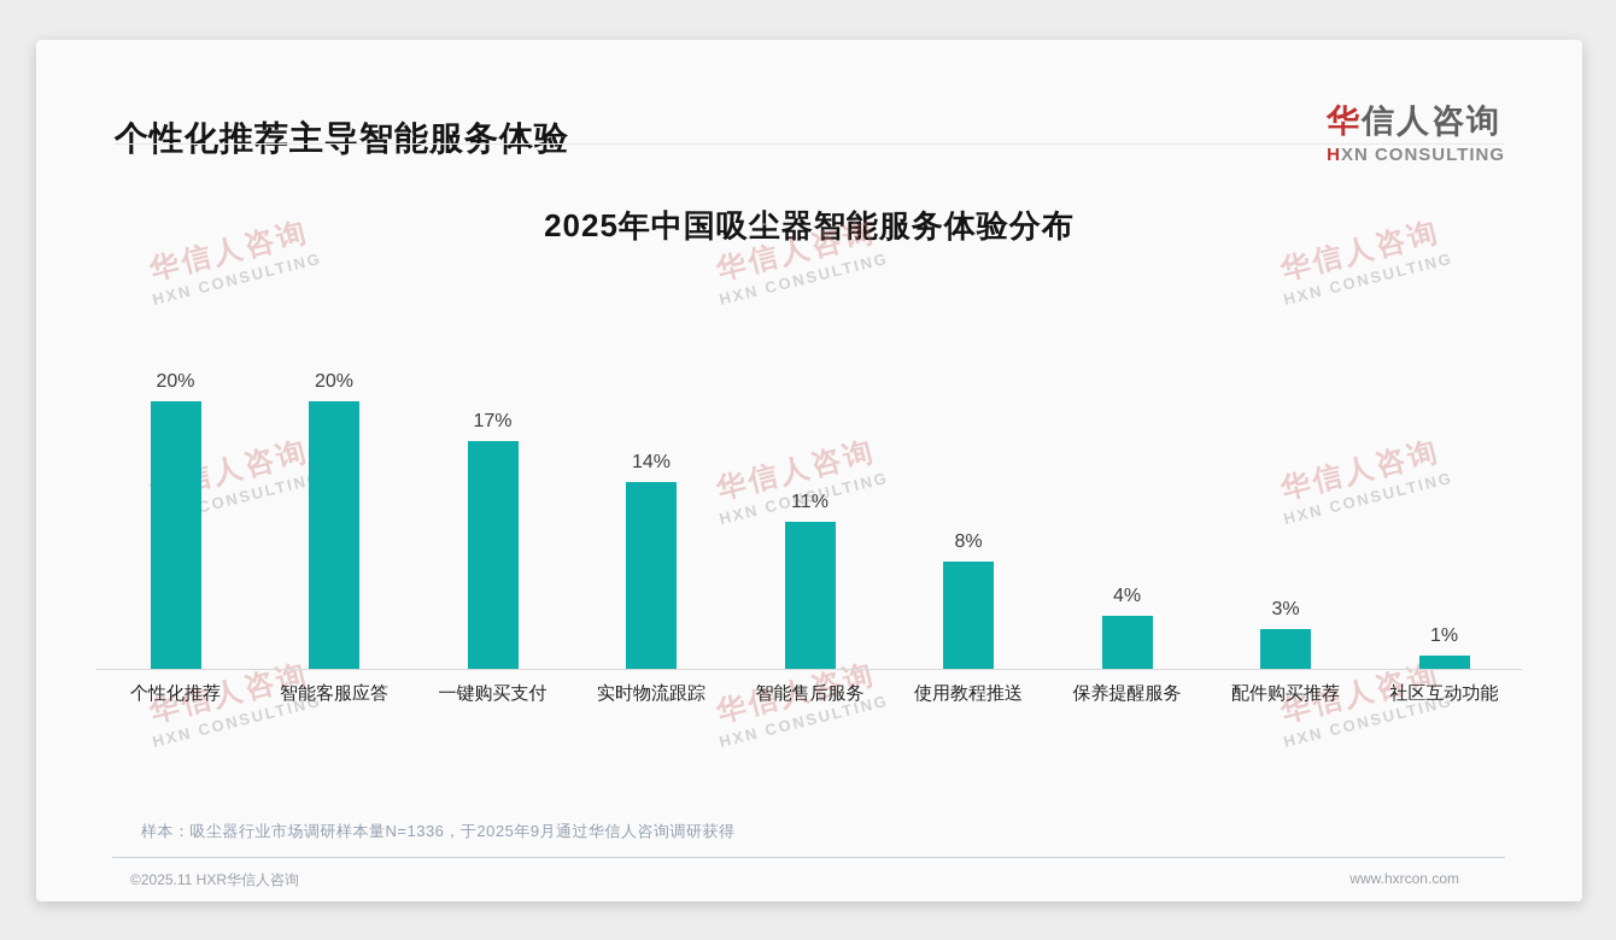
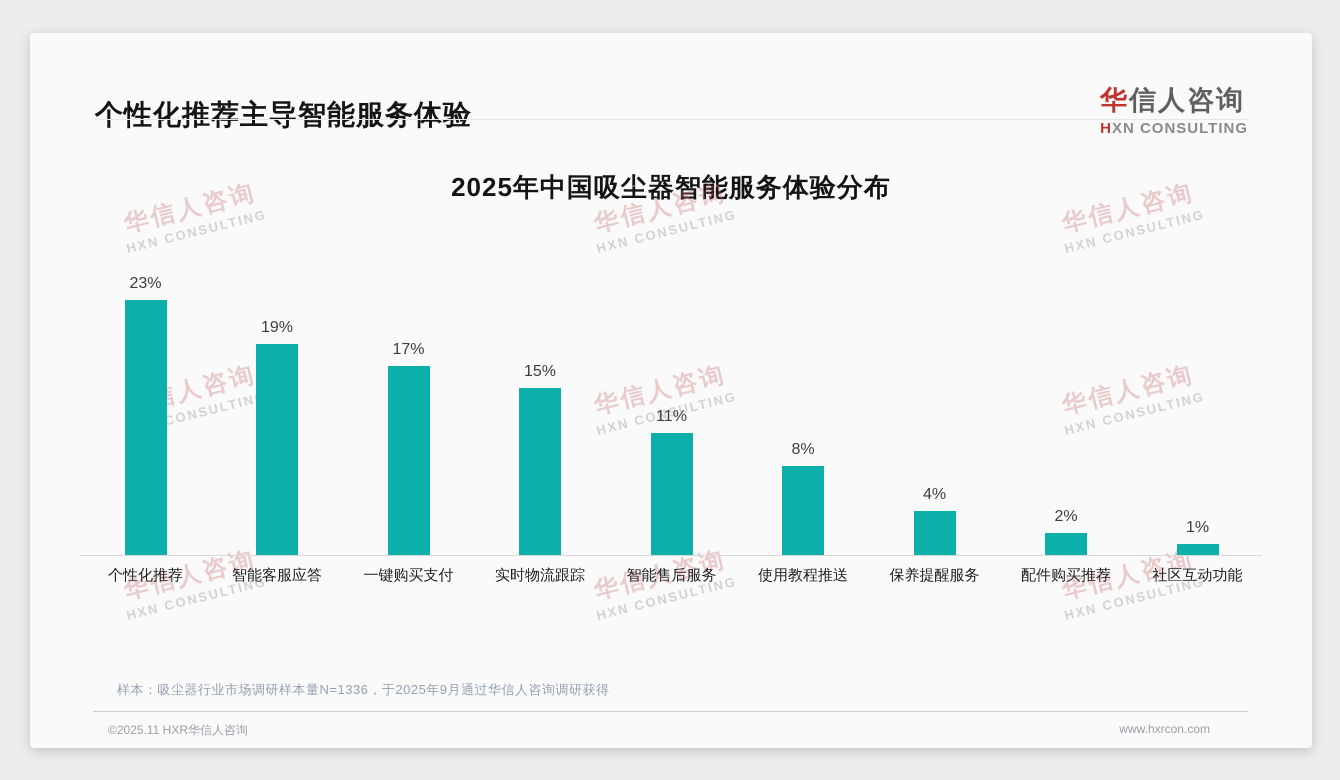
个性化推荐: 20% -> 23%
智能客服应答: 20% -> 19%
实时物流跟踪: 14% -> 15%
配件购买推荐: 3% -> 2%
